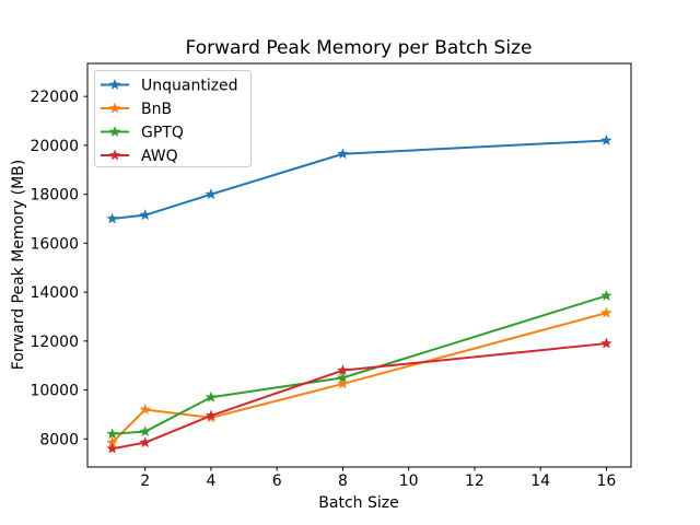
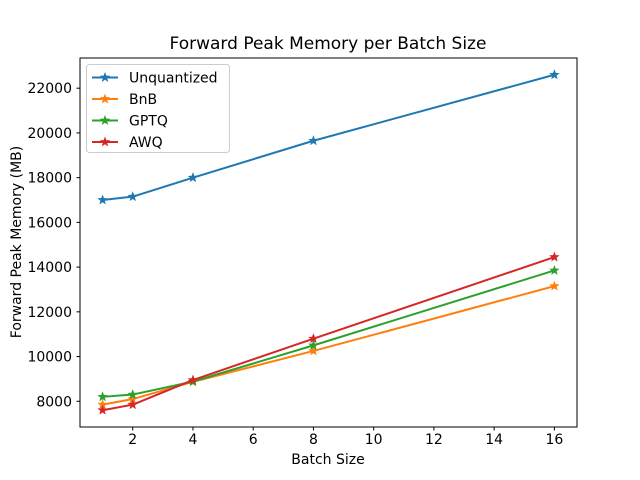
BnB/2: 9200 -> 8100
GPTQ/4: 9700 -> 8900
Unquantized/16: 20200 -> 22600
AWQ/16: 11900 -> 14400
